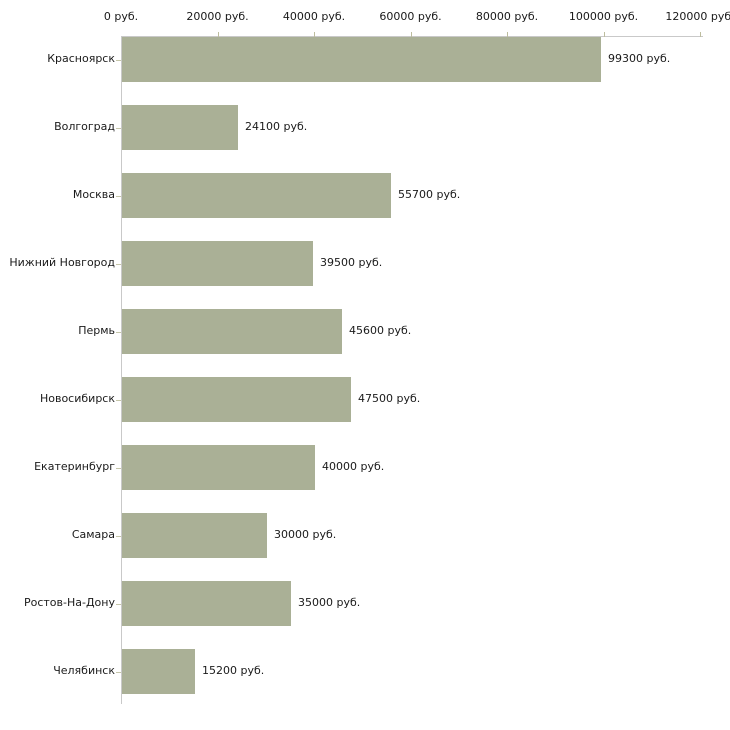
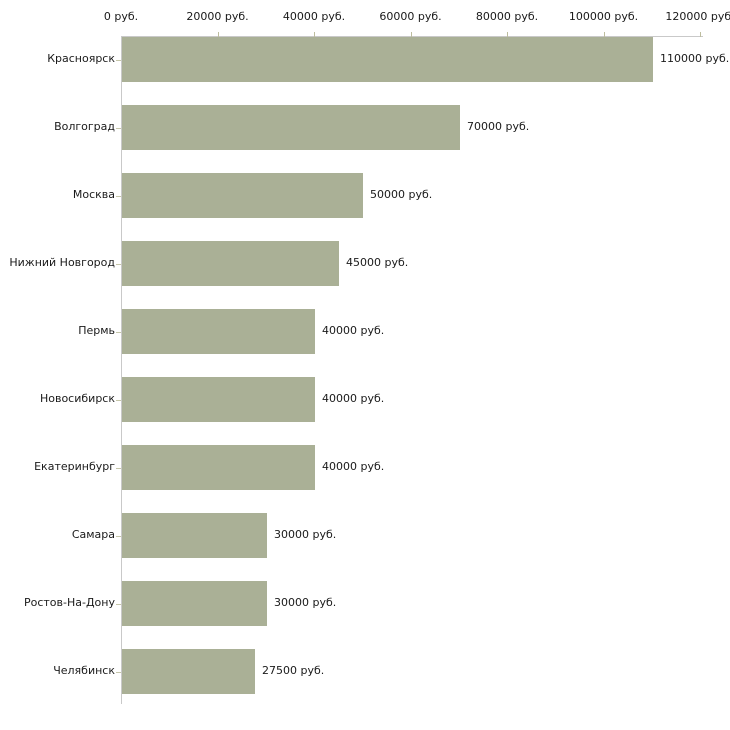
Красноярск: 99300 -> 110000
Волгоград: 24100 -> 70000
Москва: 55700 -> 50000
Нижний Новгород: 39500 -> 45000
Пермь: 45600 -> 40000
Новосибирск: 47500 -> 40000
Ростов-На-Дону: 35000 -> 30000
Челябинск: 15200 -> 27500
